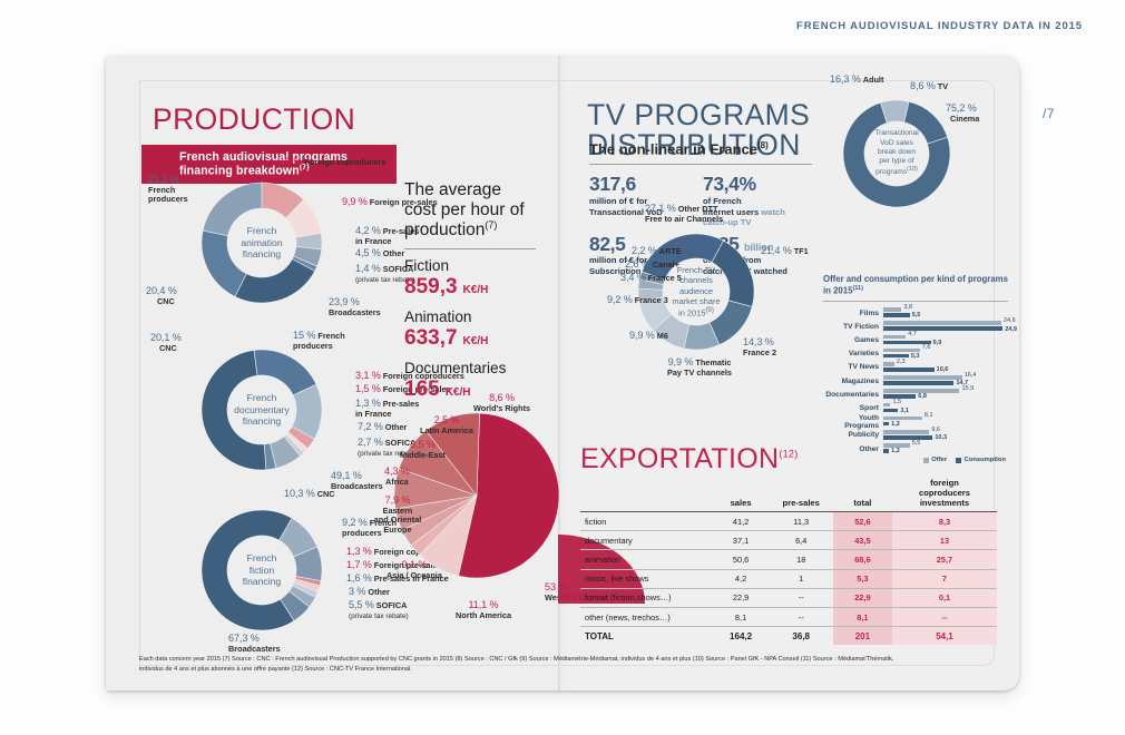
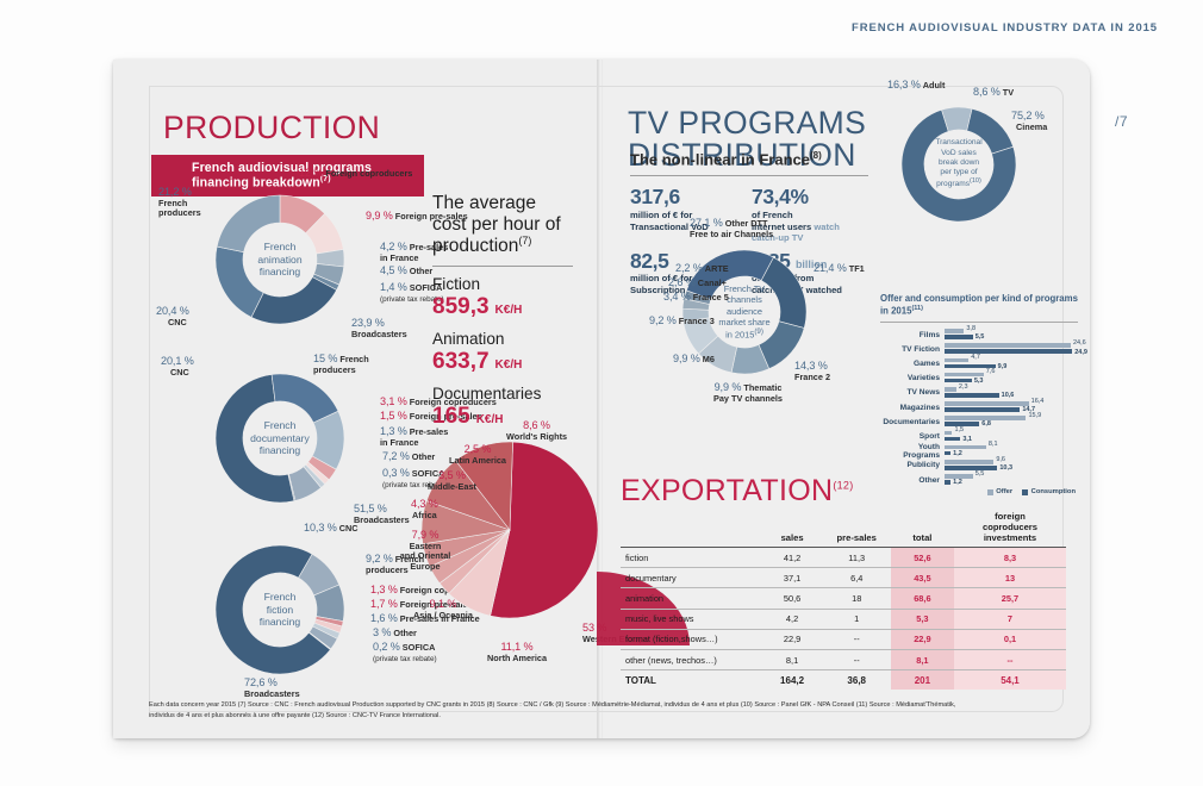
French documentary financing/SOFICA (private tax rebate): 2,7 -> 0,3
French documentary financing/Broadcasters: 49,1 -> 51,5
French fiction financing/SOFICA (private tax rebate): 5,5 -> 0,2
French fiction financing/Broadcasters: 67,3 -> 72,6
